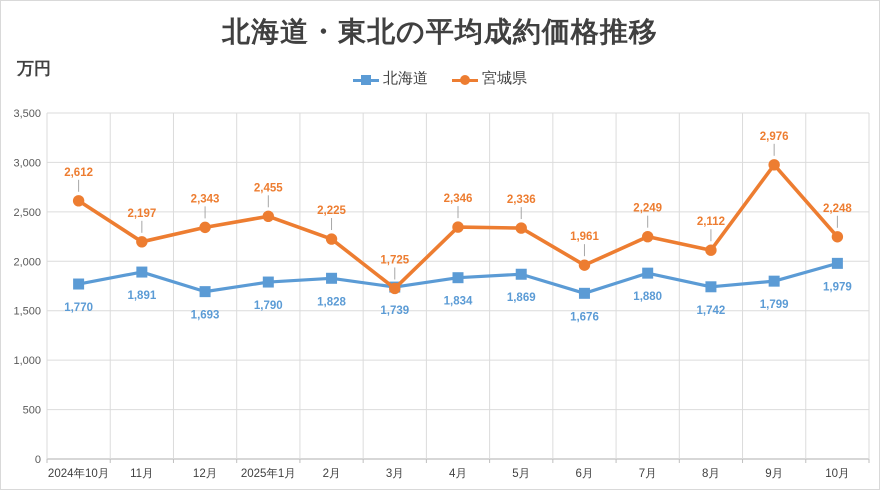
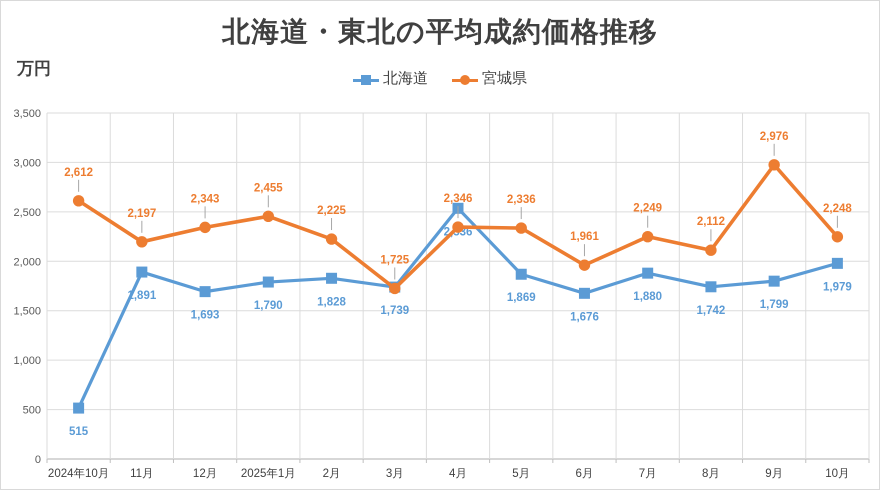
北海道/2024年10月: 1,770 -> 515
北海道/4月: 1,834 -> 2,536
